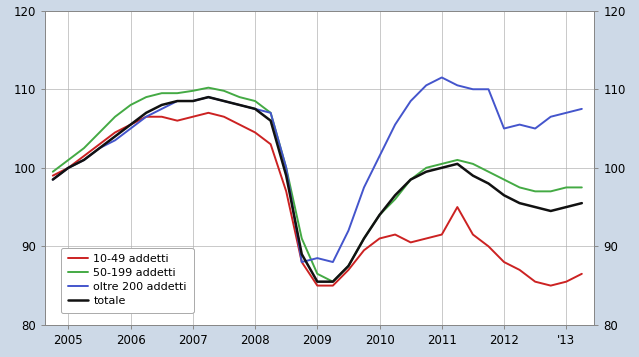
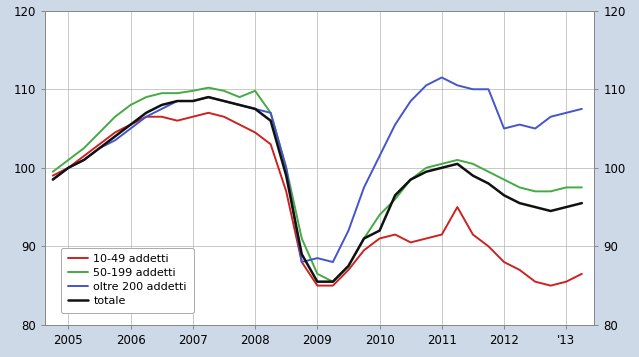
50-199 addetti/2008: 108.5 -> 109.8
totale/2010: 94.0 -> 92.0
